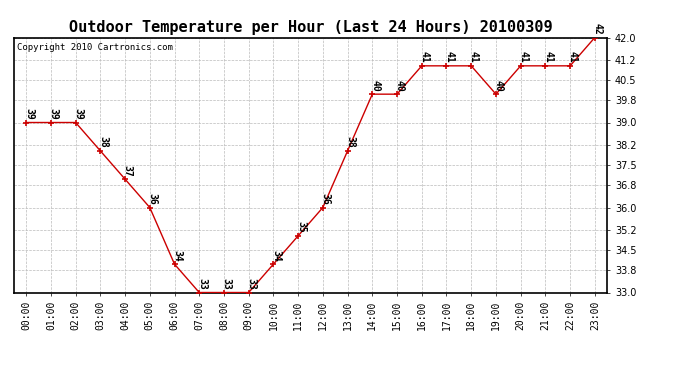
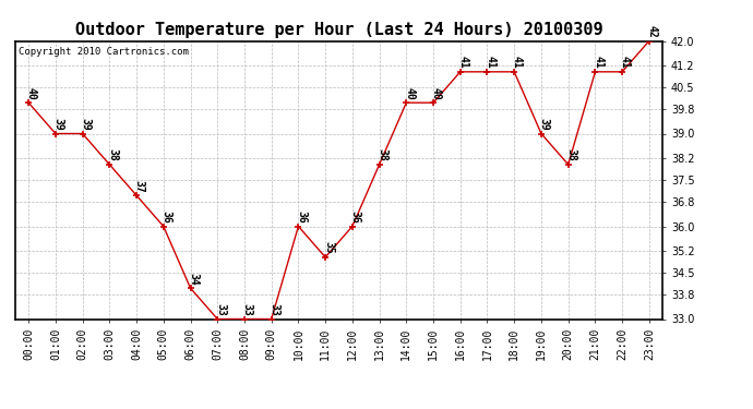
00:00: 39 -> 40
10:00: 34 -> 36
19:00: 40 -> 39
20:00: 41 -> 38
